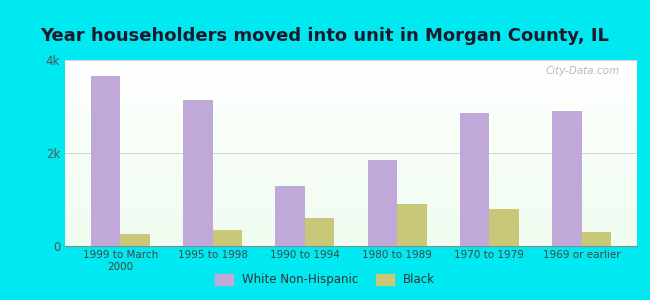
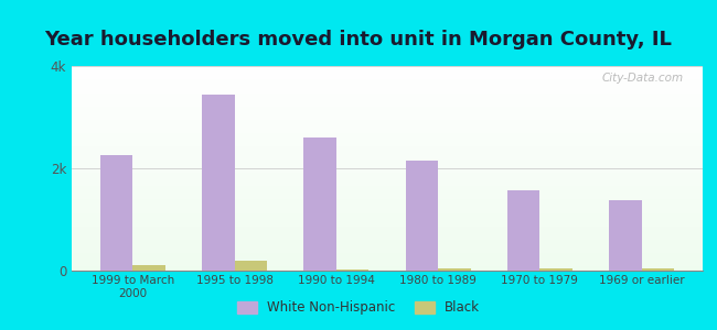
White Non-Hispanic/1999 to March 2000: 3.65k -> 2.25k
Black/1999 to March 2000: 0.25k -> 0.10k
White Non-Hispanic/1995 to 1998: 3.15k -> 3.45k
Black/1995 to 1998: 0.35k -> 0.20k
White Non-Hispanic/1990 to 1994: 1.30k -> 2.60k
Black/1990 to 1994: 0.60k -> 0.02k
White Non-Hispanic/1980 to 1989: 1.85k -> 2.15k
Black/1980 to 1989: 0.90k -> 0.05k
White Non-Hispanic/1970 to 1979: 2.85k -> 1.58k
Black/1970 to 1979: 0.80k -> 0.04k
White Non-Hispanic/1969 or earlier: 2.90k -> 1.38k
Black/1969 or earlier: 0.30k -> 0.05k
